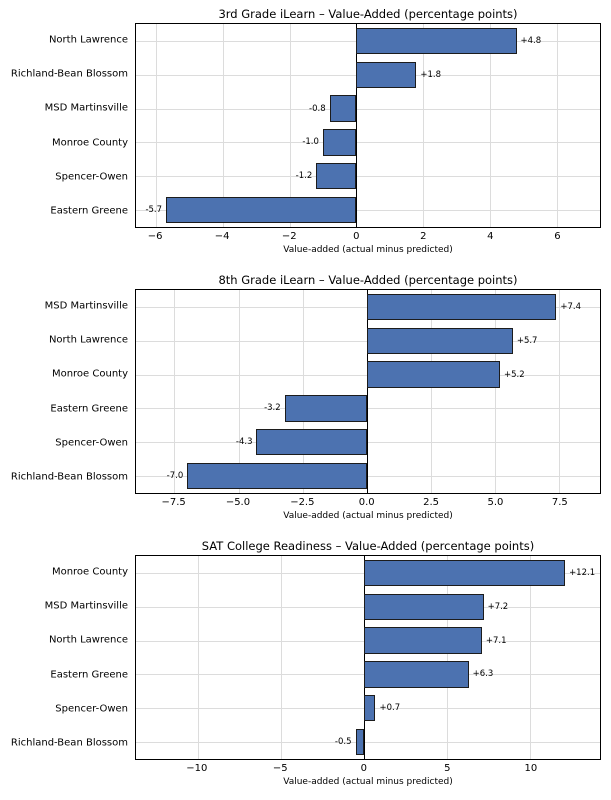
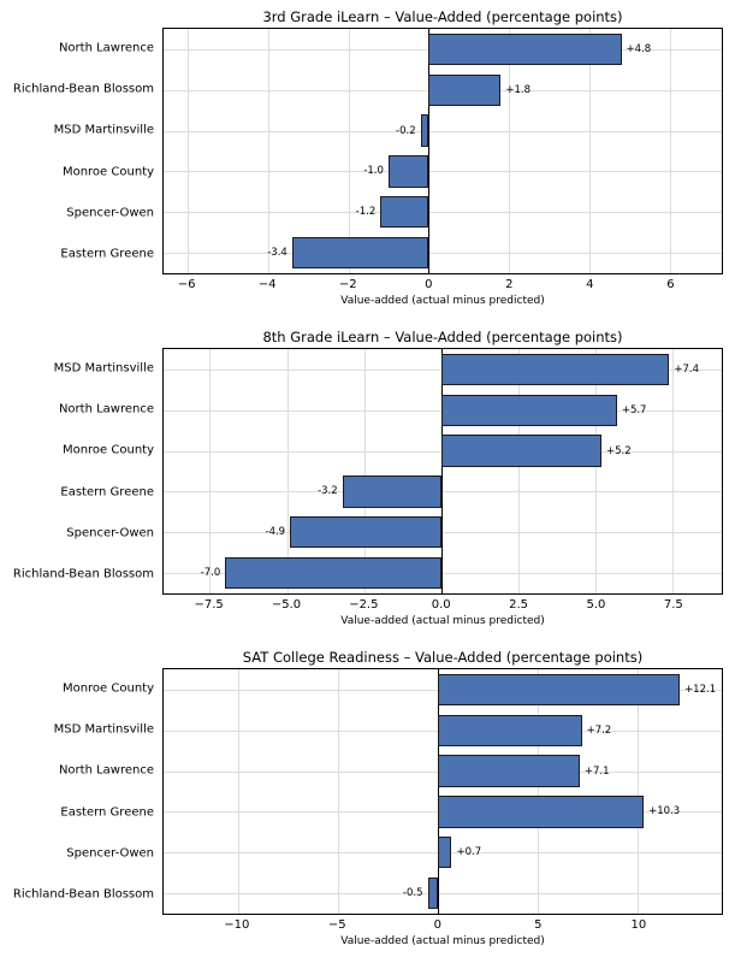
3rd Grade iLearn – Value-Added (percentage points)/MSD Martinsville: -0.8 -> -0.2
3rd Grade iLearn – Value-Added (percentage points)/Eastern Greene: -5.7 -> -3.4
8th Grade iLearn – Value-Added (percentage points)/Spencer-Owen: -4.3 -> -4.9
SAT College Readiness – Value-Added (percentage points)/Eastern Greene: +6.3 -> +10.3
